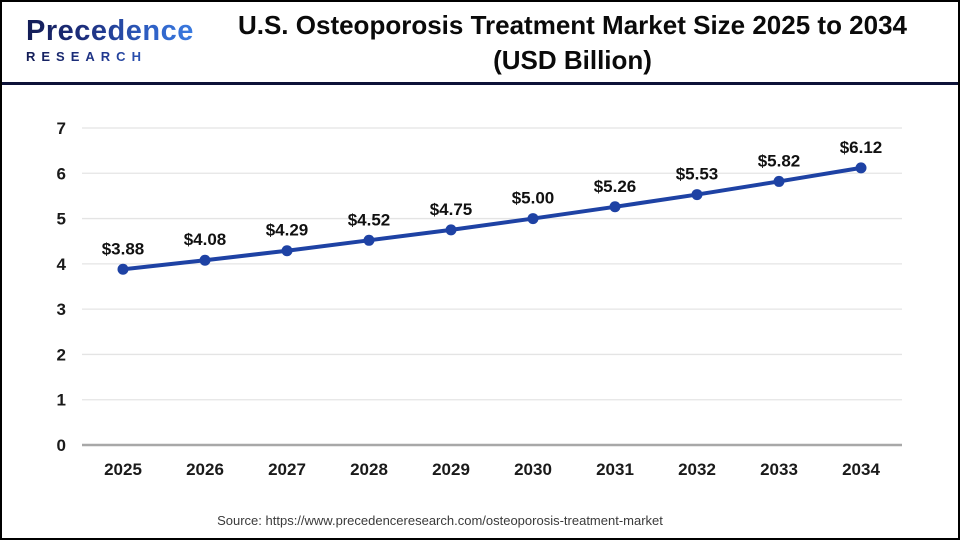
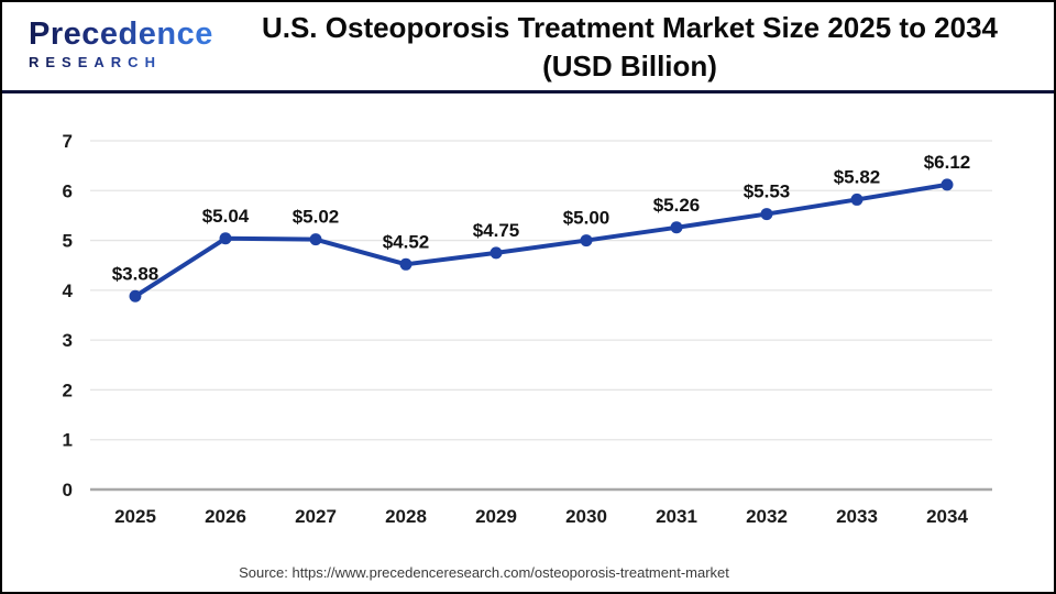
2026: $4.08 -> $5.04
2027: $4.29 -> $5.02
